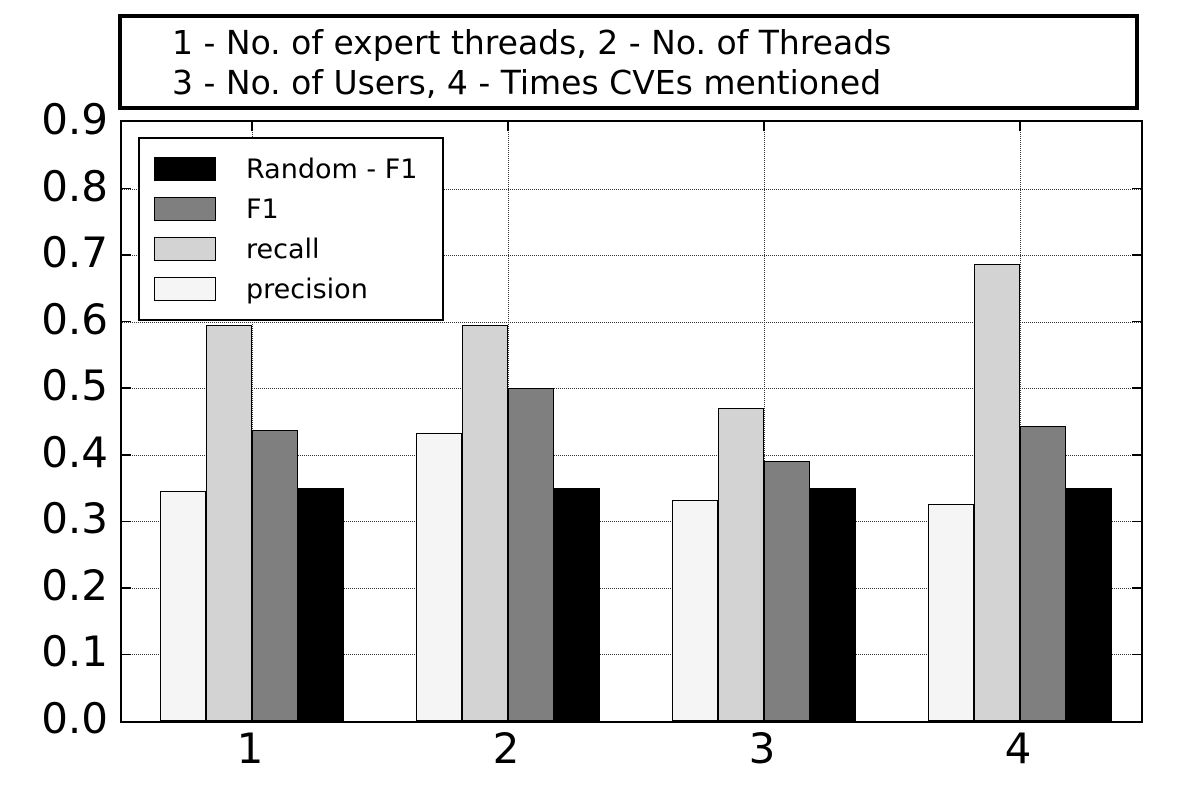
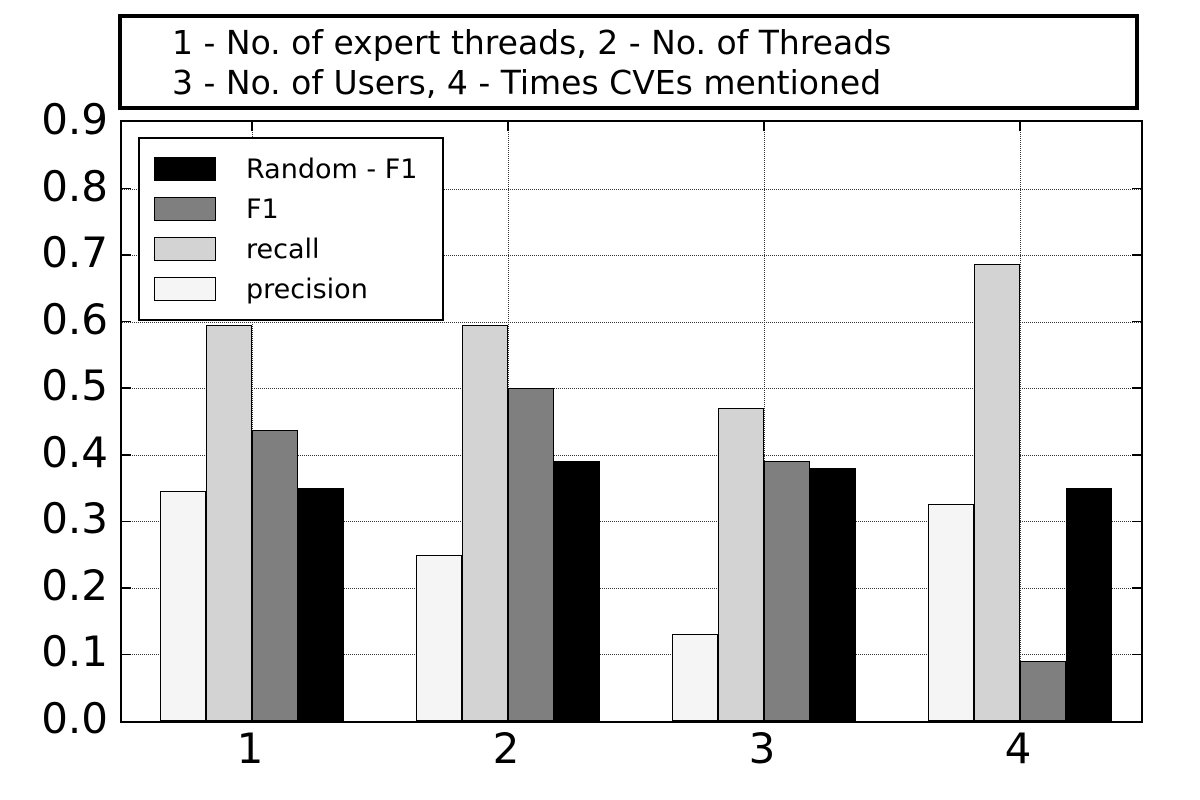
precision/2: 0.43 -> 0.25
Random - F1/2: 0.35 -> 0.39
precision/3: 0.33 -> 0.13
Random - F1/3: 0.35 -> 0.38
F1/4: 0.44 -> 0.09
